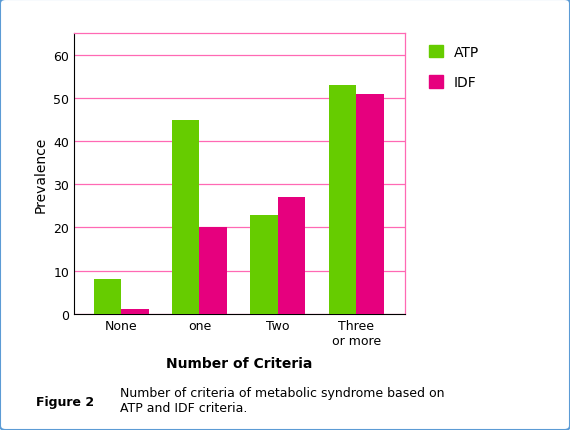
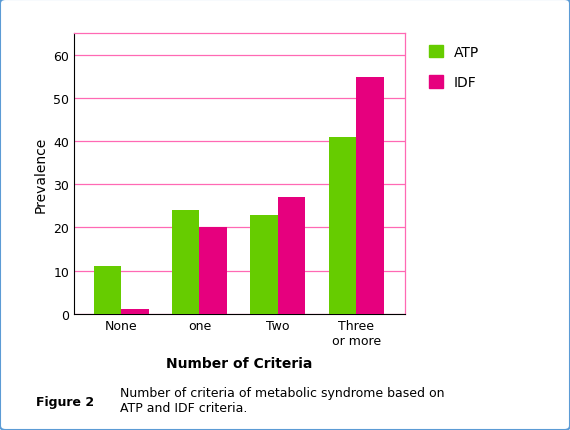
ATP/None: 8 -> 11
ATP/one: 45 -> 24
ATP/Three or more: 53 -> 41
IDF/Three or more: 51 -> 55
